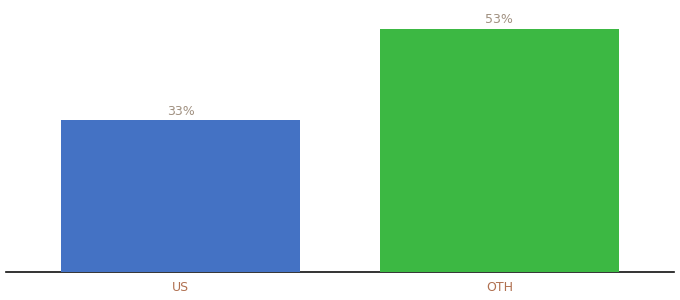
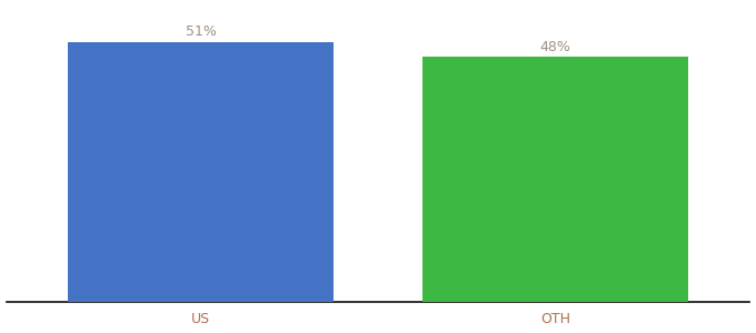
US: 33% -> 51%
OTH: 53% -> 48%
